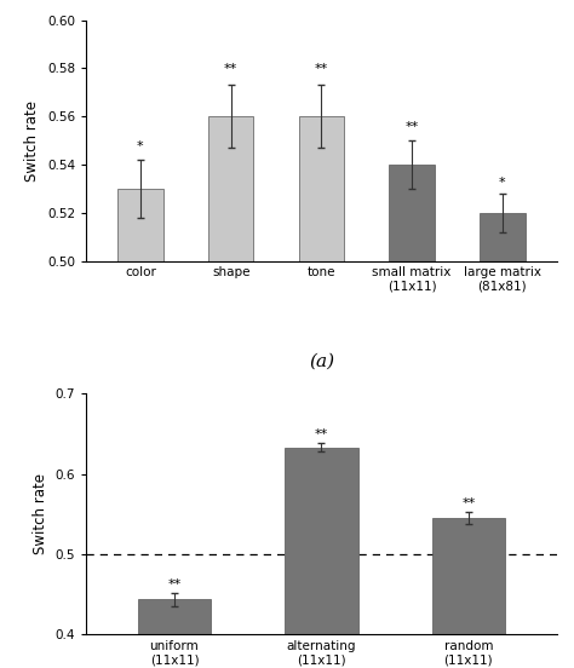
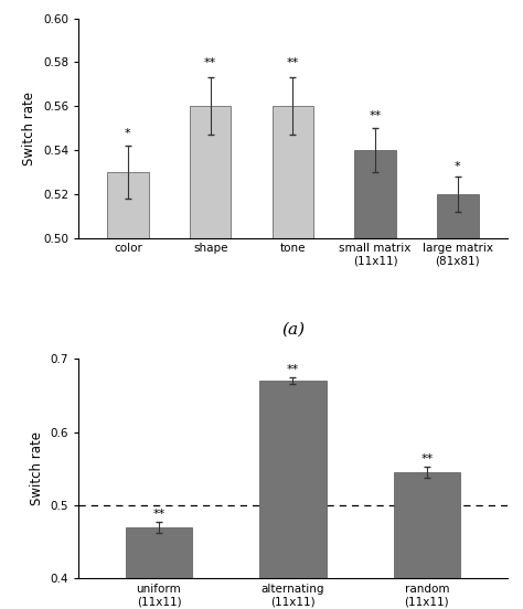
uniform (11x11): 0.444 -> 0.470
alternating (11x11): 0.633 -> 0.670
